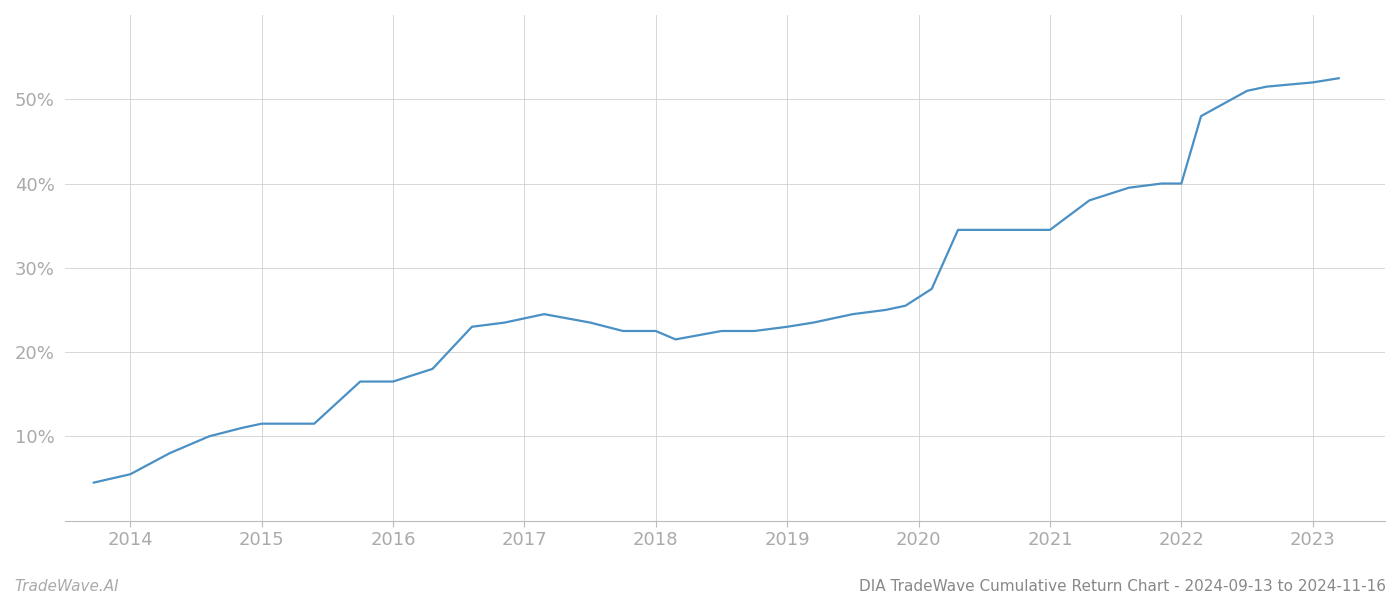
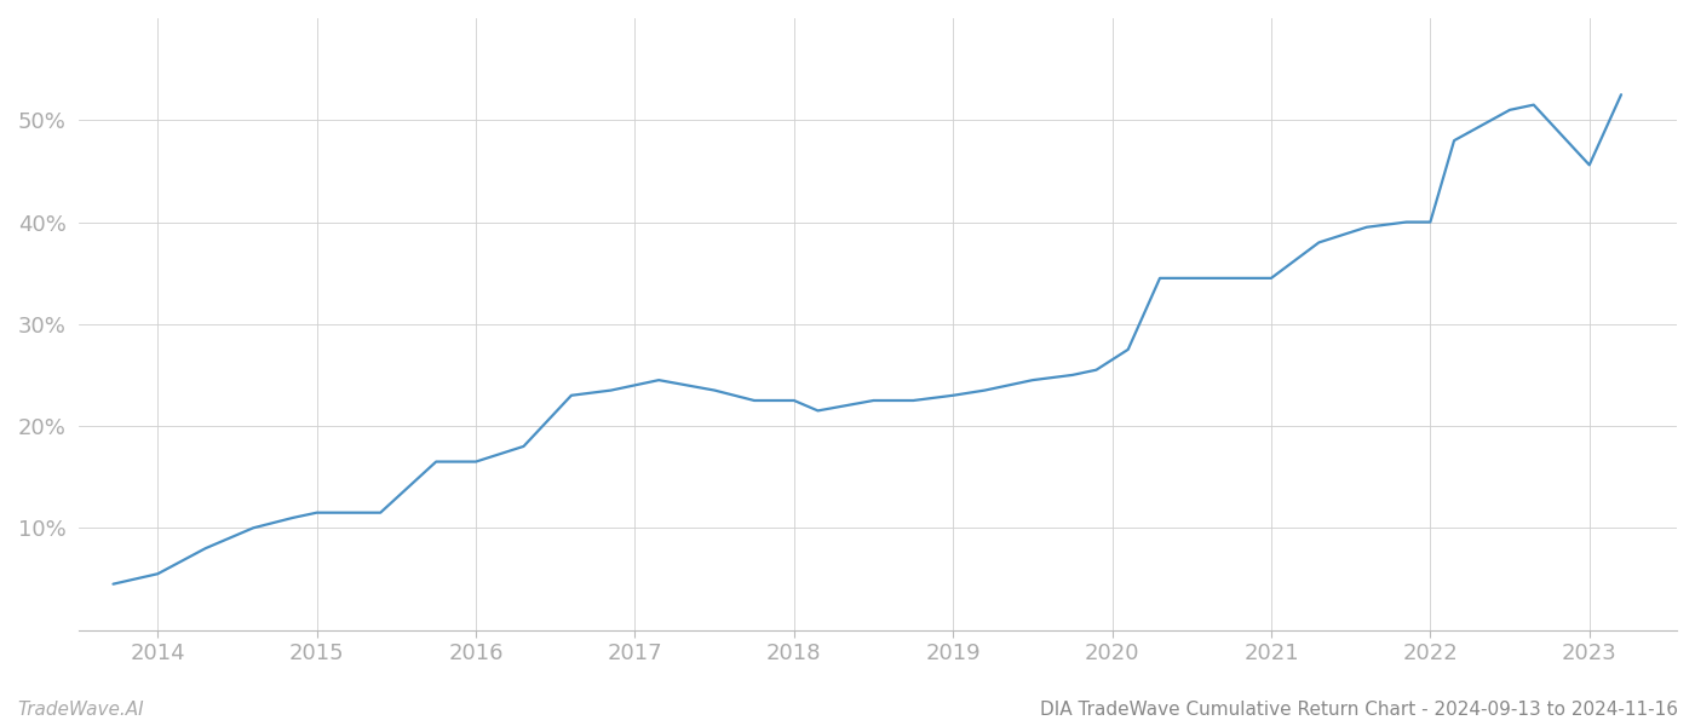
2023: 52.0% -> 45.6%
